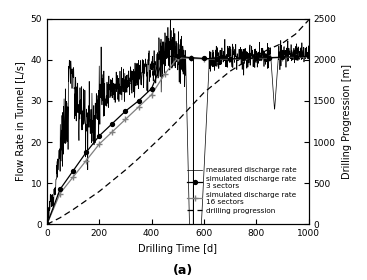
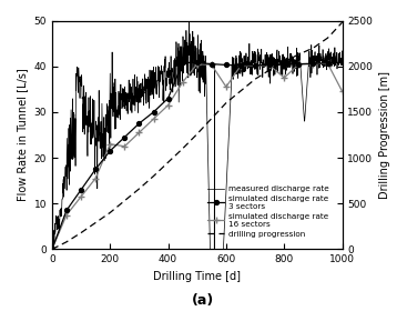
simulated discharge rate 16 sectors/200: 19.5 -> 23.0
simulated discharge rate 16 sectors/600: 40.2 -> 35.5
simulated discharge rate 16 sectors/800: 40.3 -> 37.5
simulated discharge rate 16 sectors/1000: 40.7 -> 34.5
